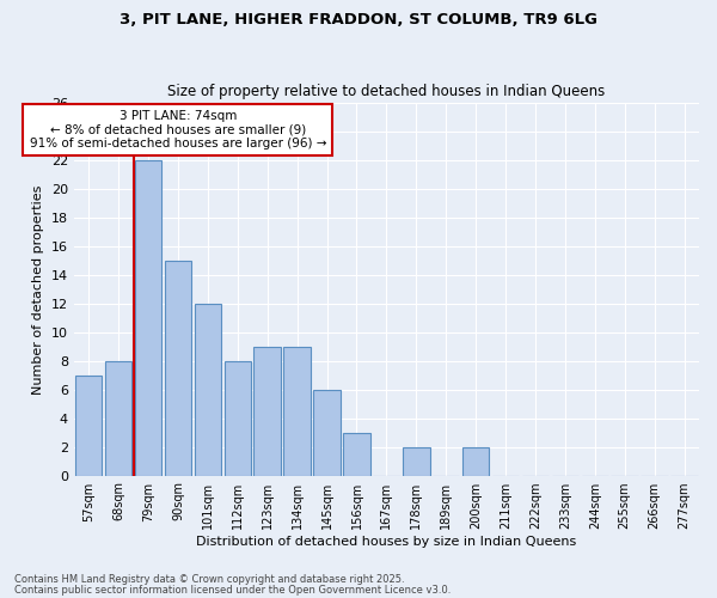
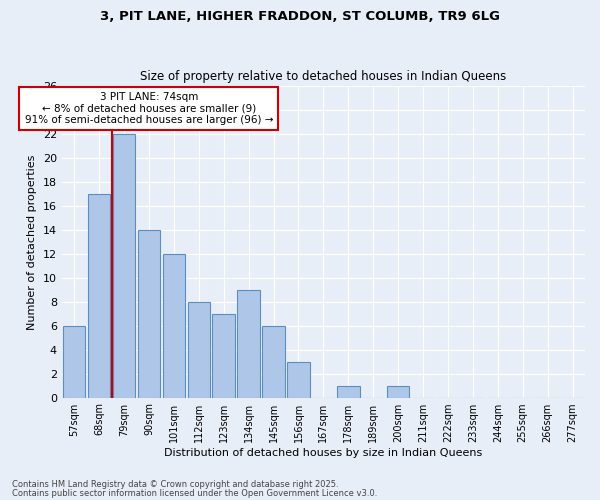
57sqm: 7 -> 6
68sqm: 8 -> 17
90sqm: 15 -> 14
123sqm: 9 -> 7
178sqm: 2 -> 1
200sqm: 2 -> 1
